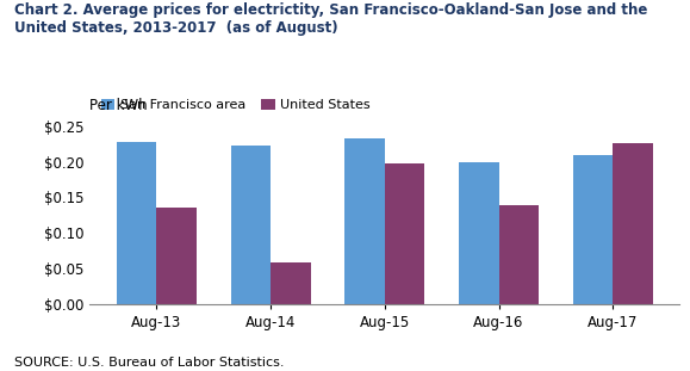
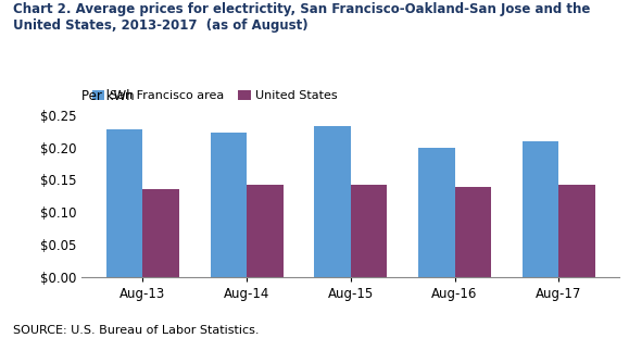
United States/Aug-14: $0.058 -> $0.142
United States/Aug-15: $0.198 -> $0.142
United States/Aug-17: $0.226 -> $0.142
